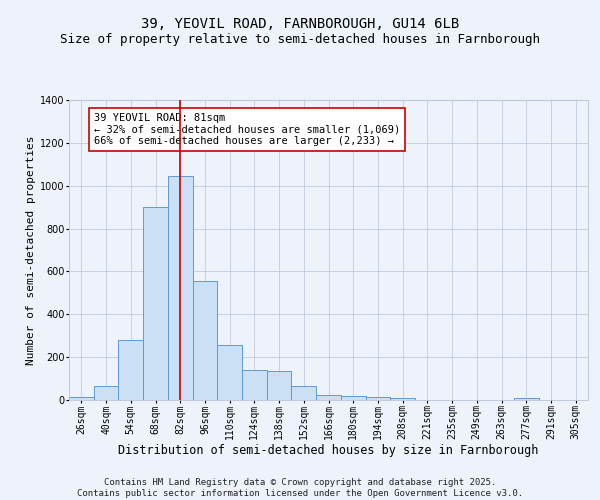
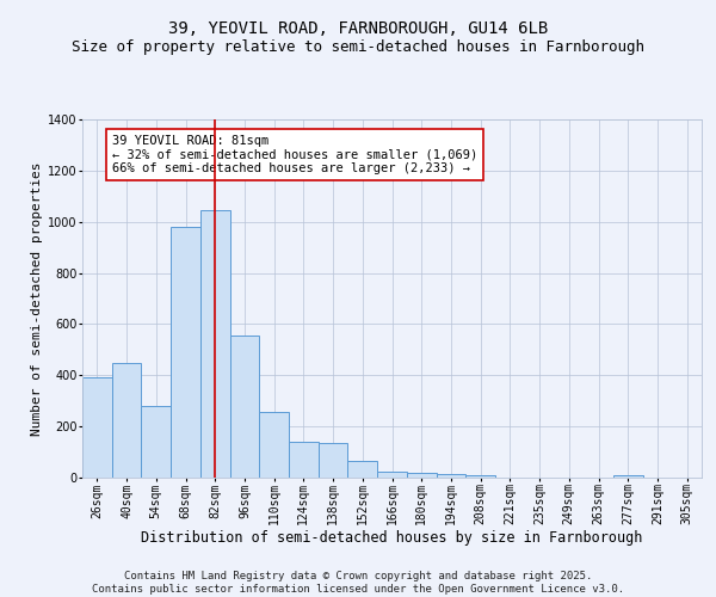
26sqm: 15 -> 390
40sqm: 65 -> 450
68sqm: 900 -> 980
